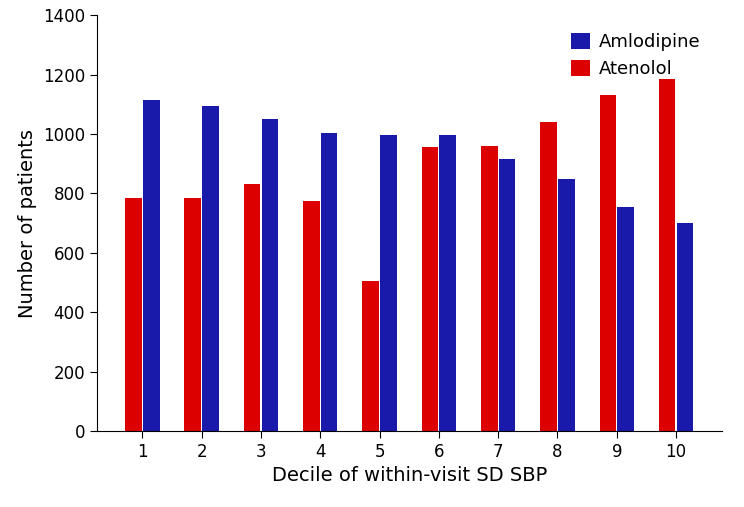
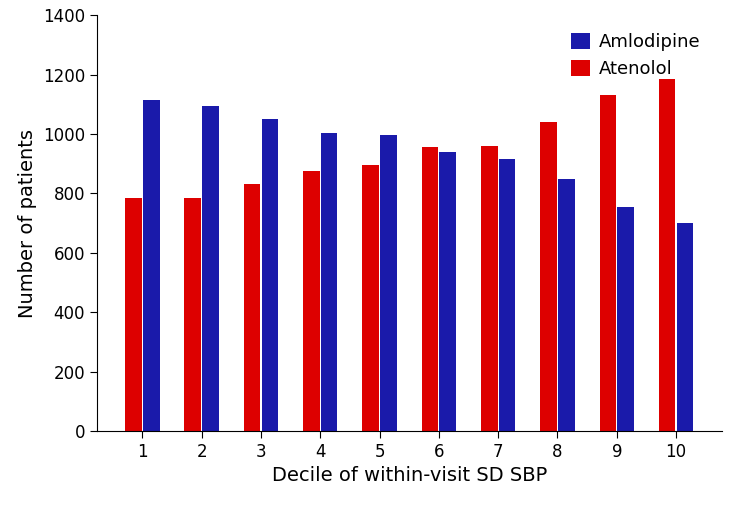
Atenolol/4: 775 -> 875
Atenolol/5: 505 -> 895
Amlodipine/6: 995 -> 940
